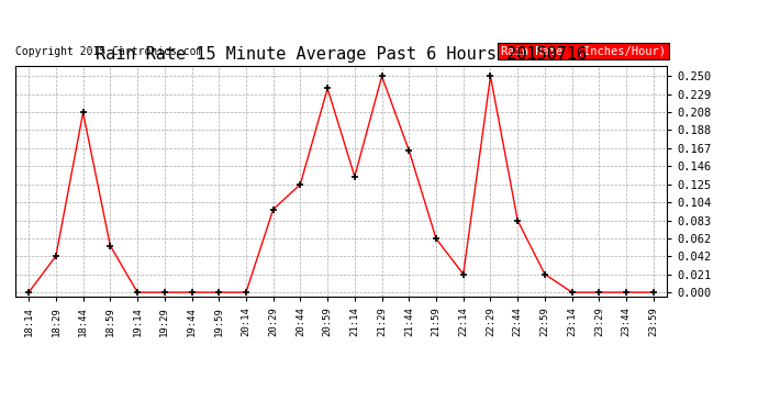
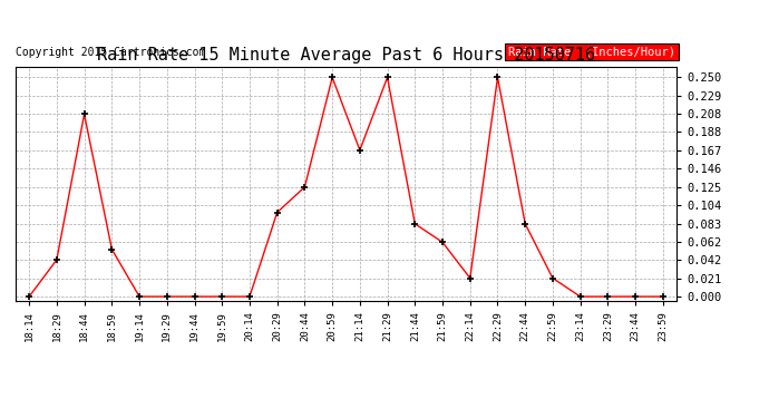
20:59: 0.236 -> 0.250
21:14: 0.134 -> 0.167
21:44: 0.164 -> 0.083
